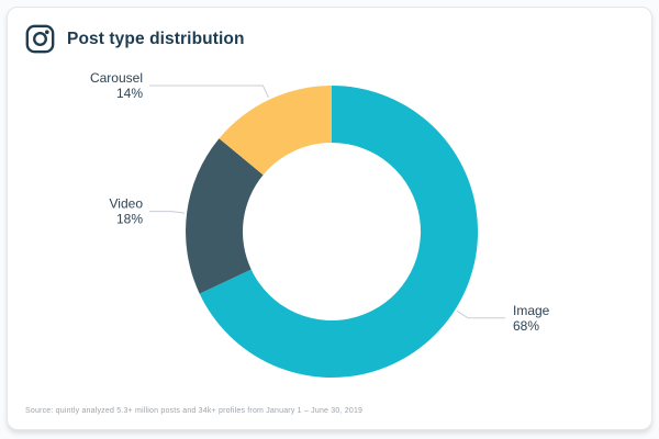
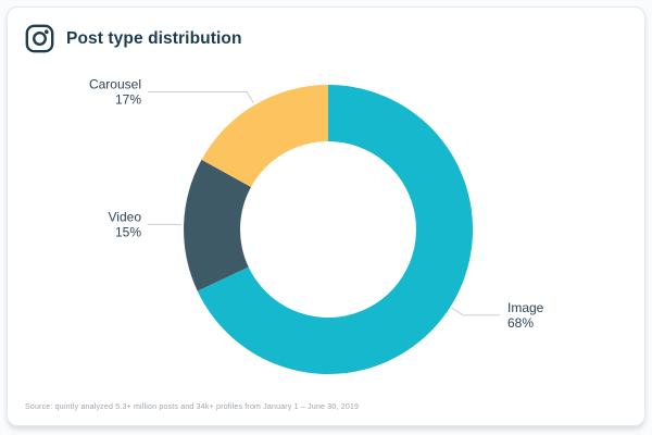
Video: 18% -> 15%
Carousel: 14% -> 17%
